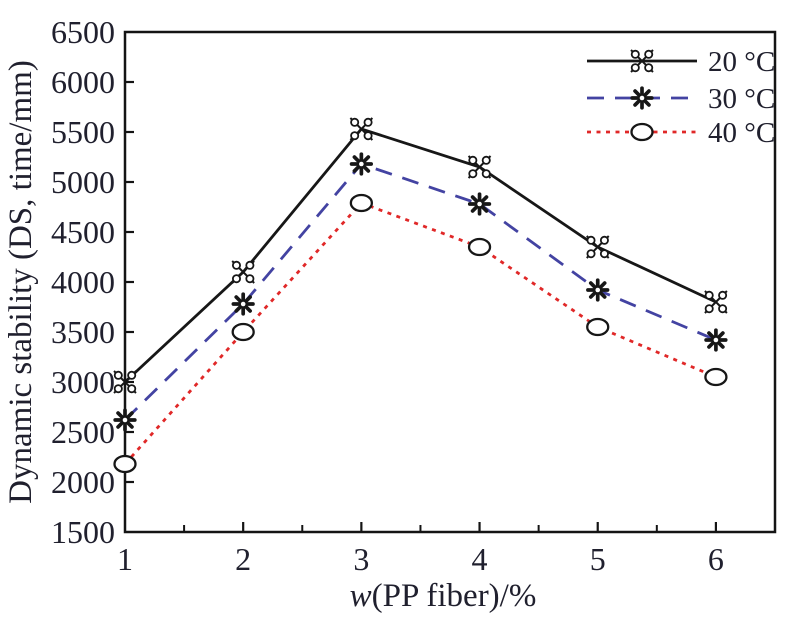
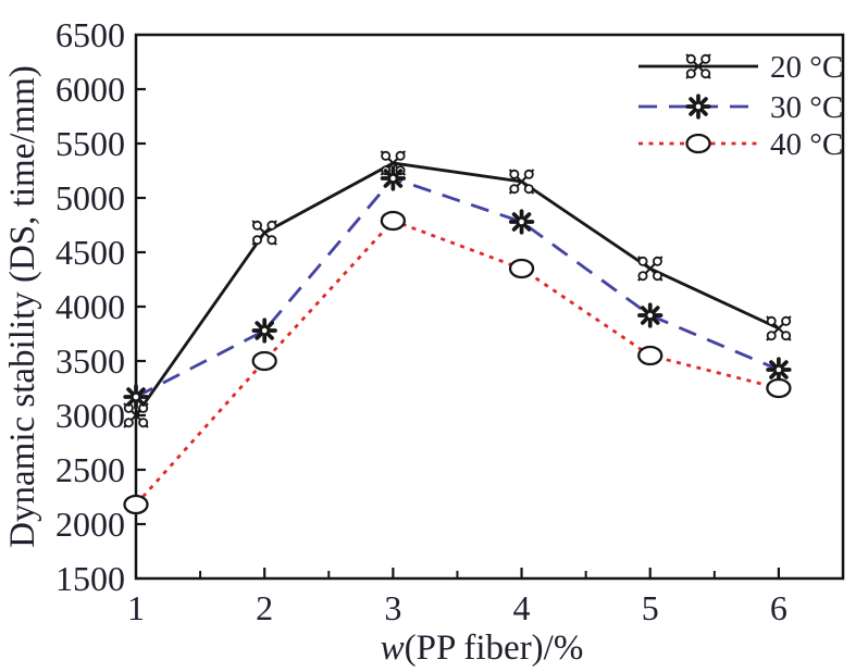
30 °C/1: 2620 -> 3170
20 °C/2: 4100 -> 4680
20 °C/3: 5530 -> 5320
40 °C/6: 3050 -> 3250
